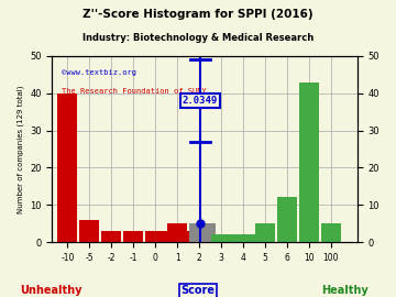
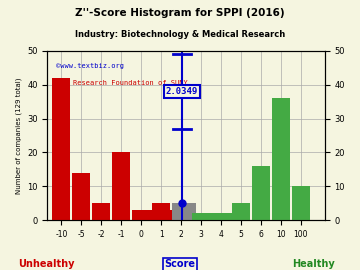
-10: 40 -> 42
-5: 6 -> 14
-2: 3 -> 5
-1: 3 -> 20
6: 12 -> 16
10: 43 -> 36
100: 5 -> 10
